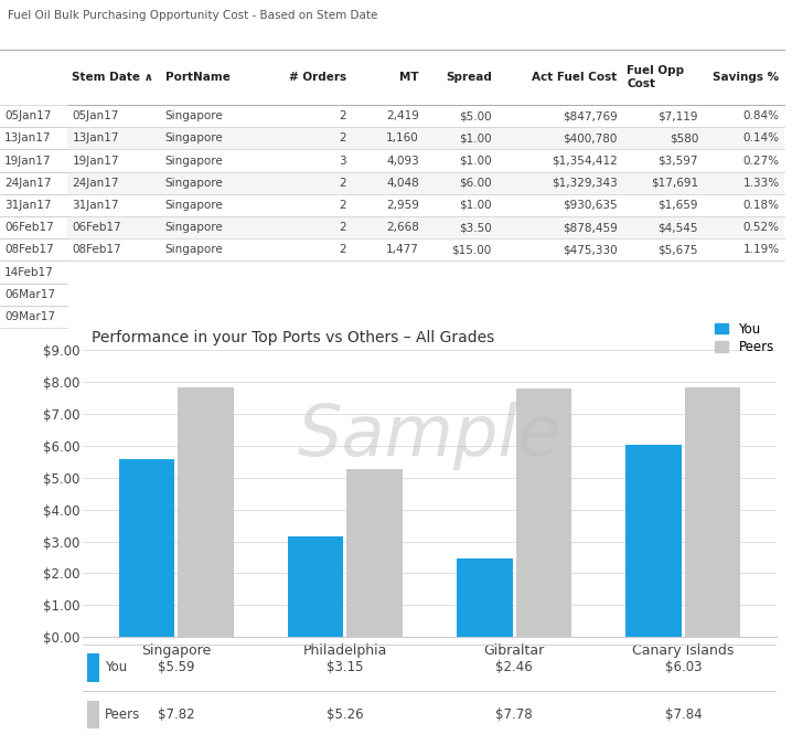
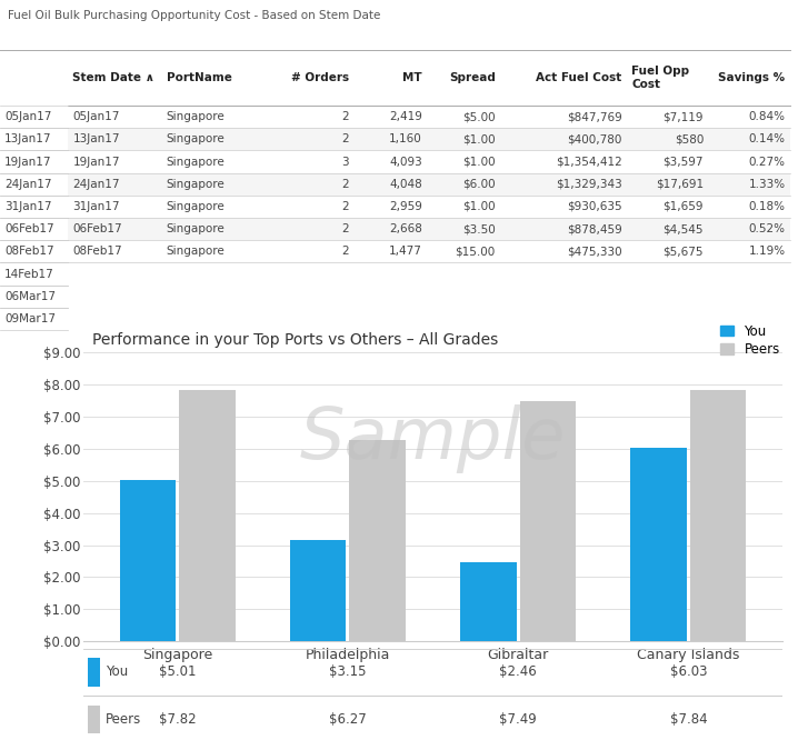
You/Singapore: $5.59 -> $5.01
Peers/Philadelphia: $5.26 -> $6.27
Peers/Gibraltar: $7.78 -> $7.49
